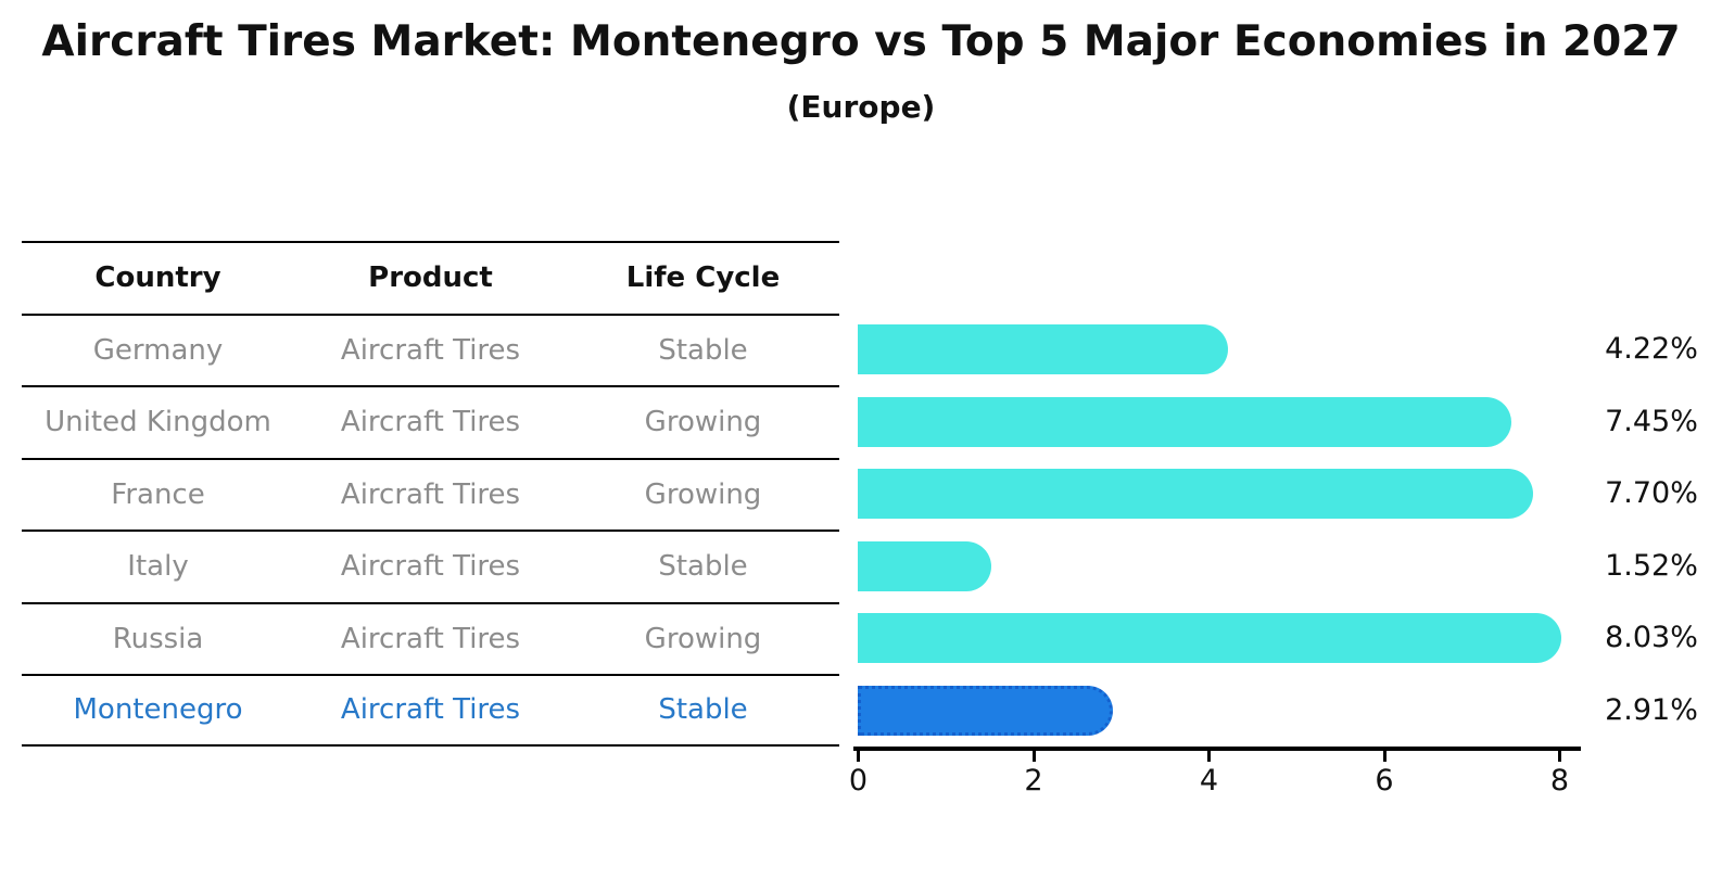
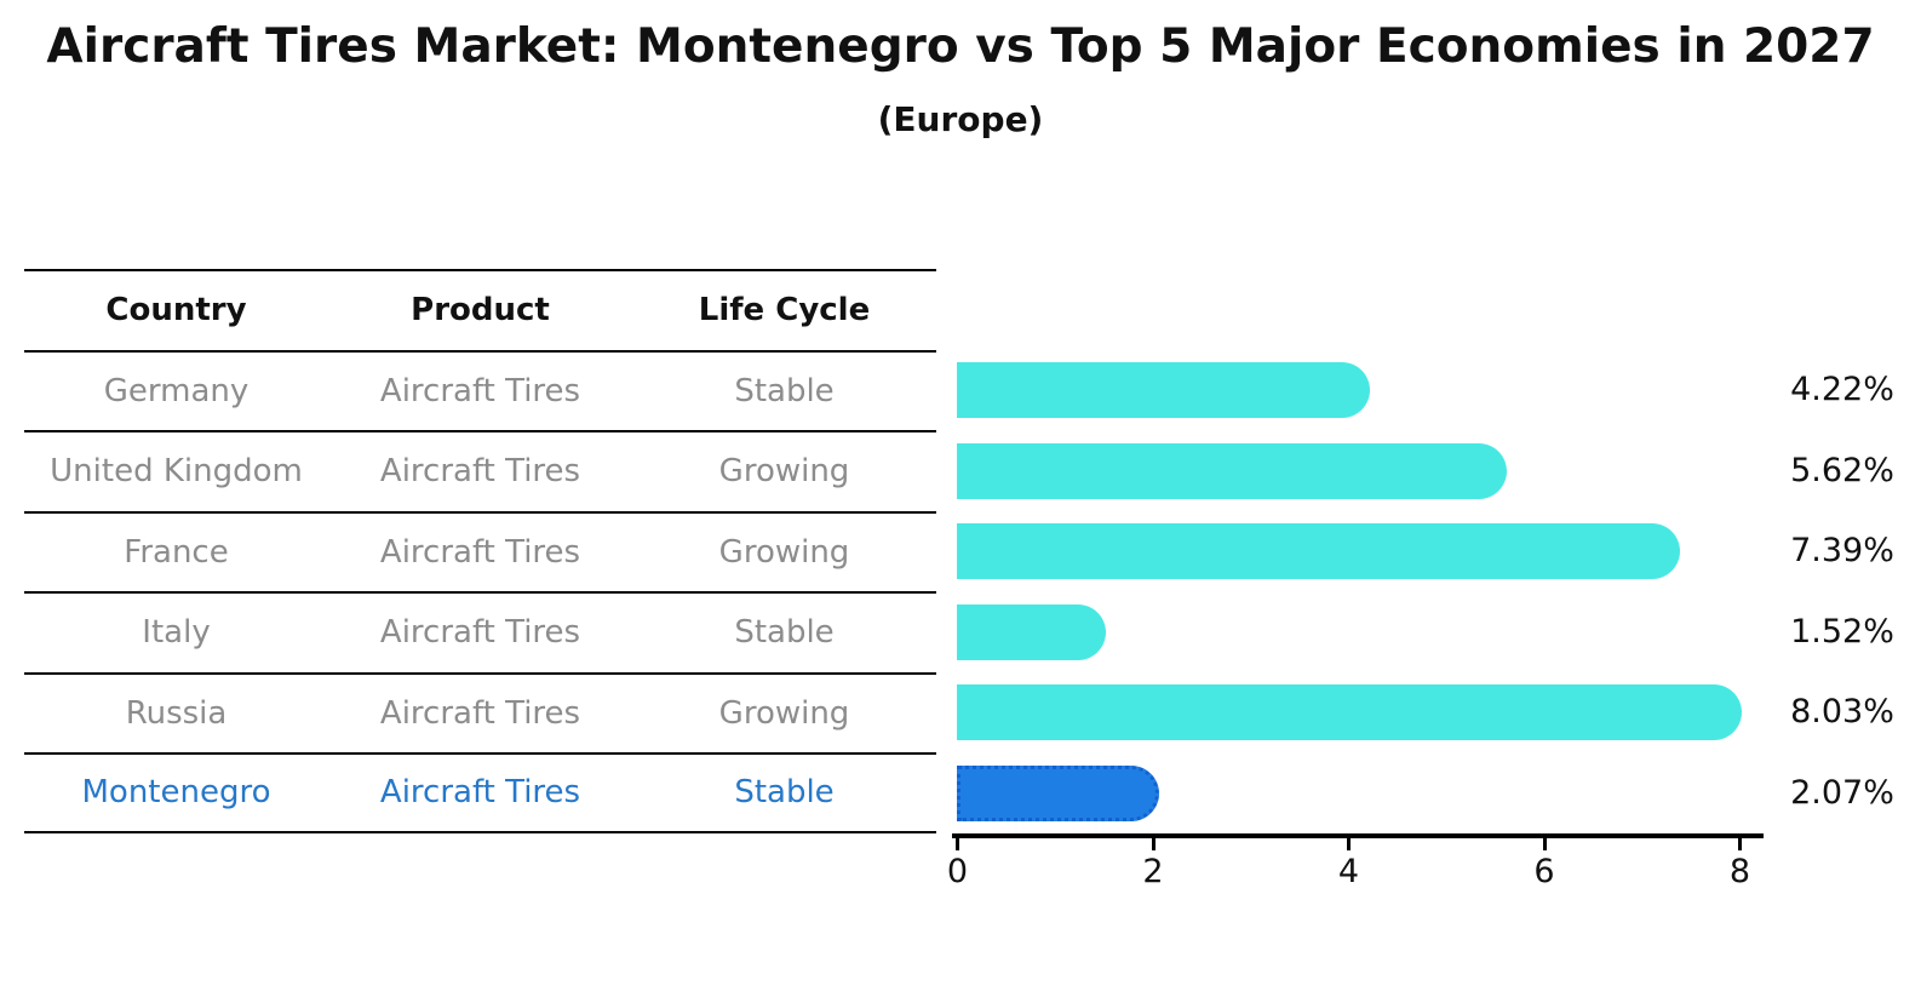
United Kingdom: 7.45% -> 5.62%
France: 7.70% -> 7.39%
Montenegro: 2.91% -> 2.07%
